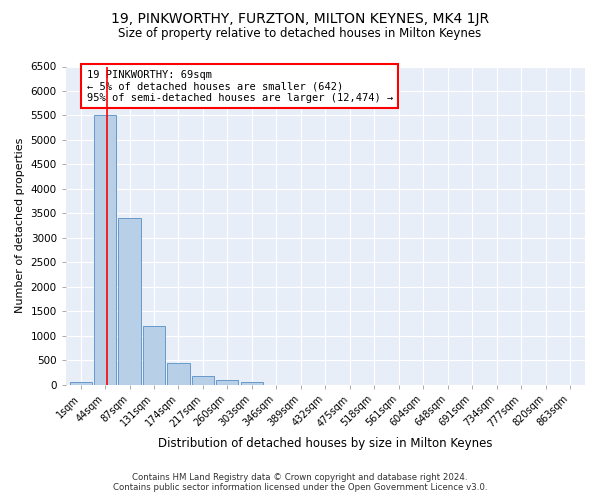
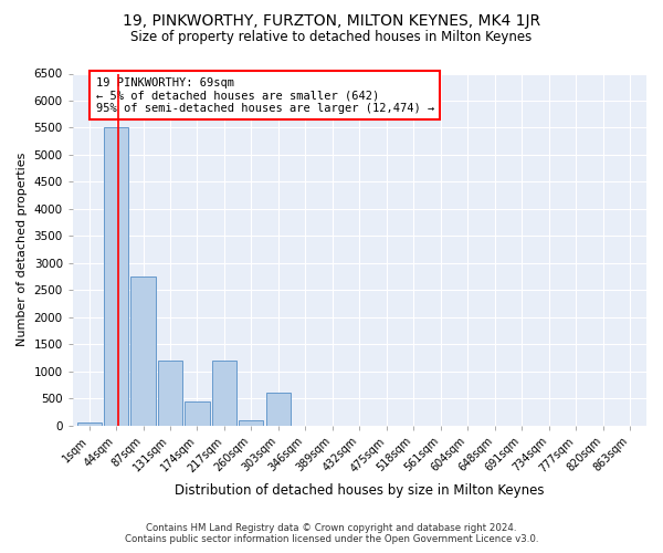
87sqm: 3400 -> 2750
217sqm: 180 -> 1200
303sqm: 50 -> 600
